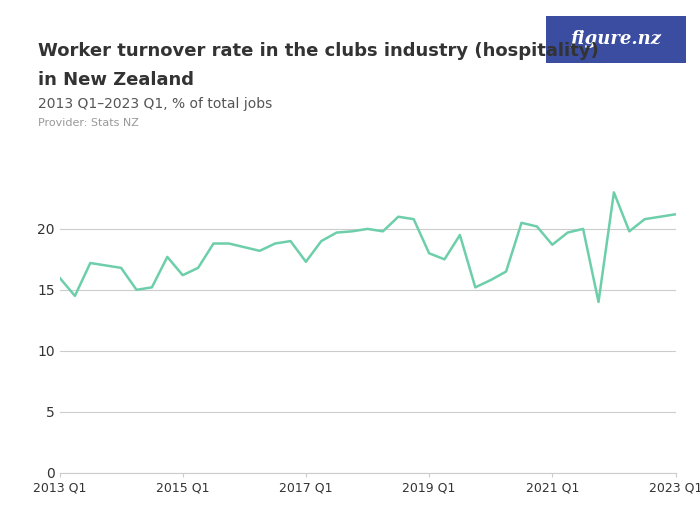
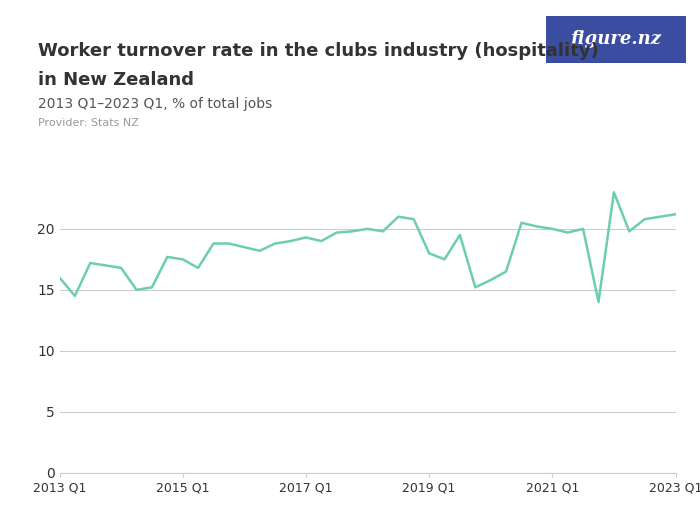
2015 Q1: 16.2 -> 17.5
2017 Q1: 17.3 -> 19.3
2021 Q1: 18.7 -> 20.0
